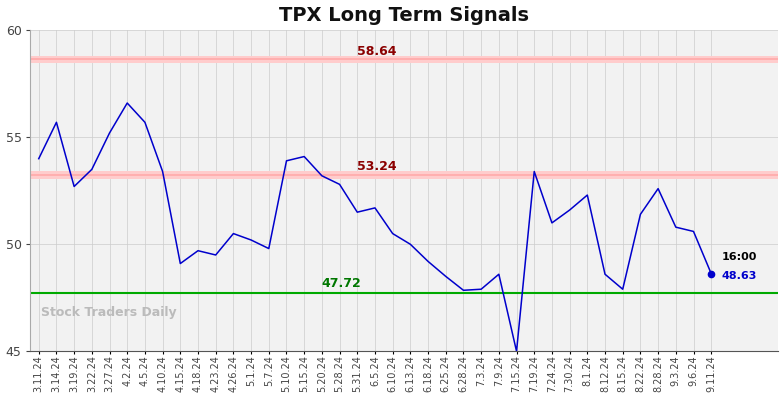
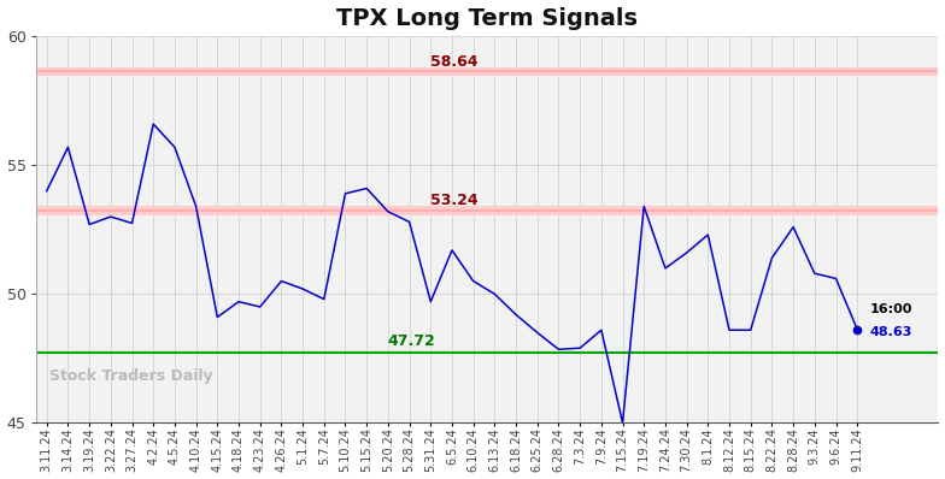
3.22.24: 53.50 -> 53.00
3.27.24: 55.20 -> 52.75
5.31.24: 51.50 -> 49.70
8.15.24: 47.90 -> 48.60
